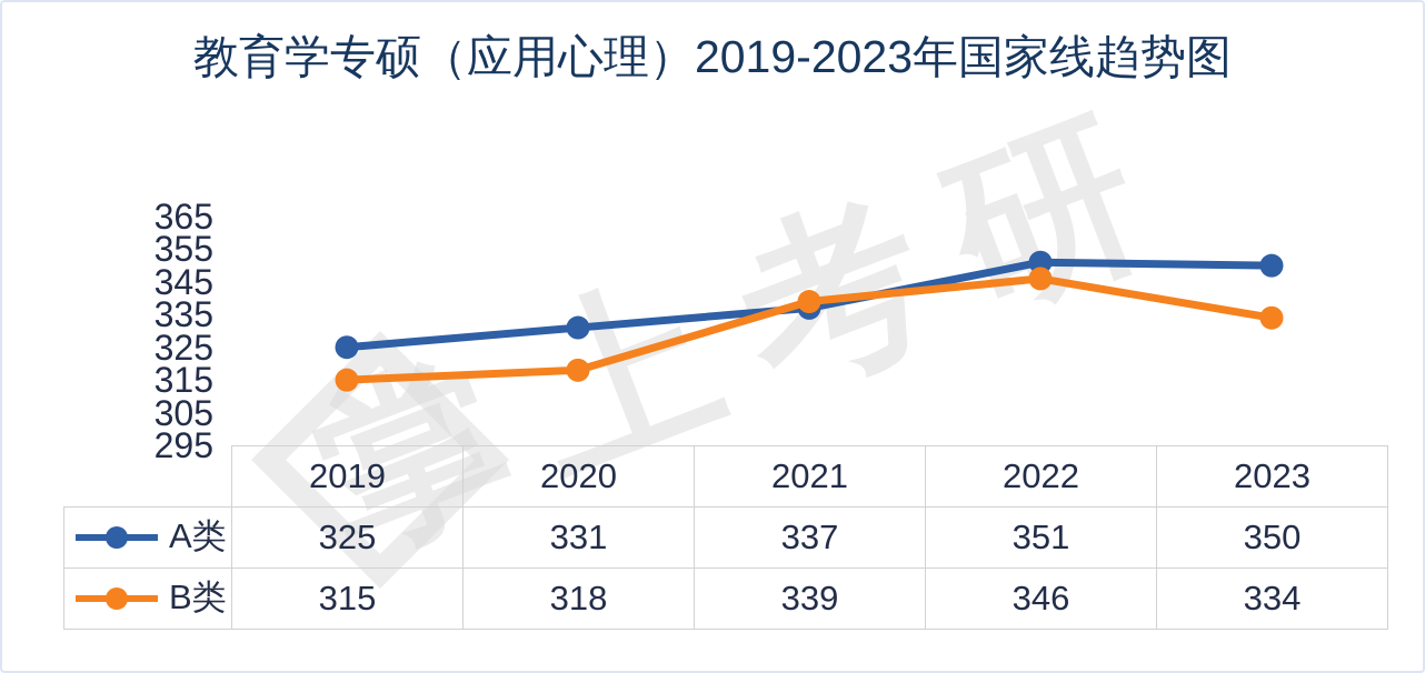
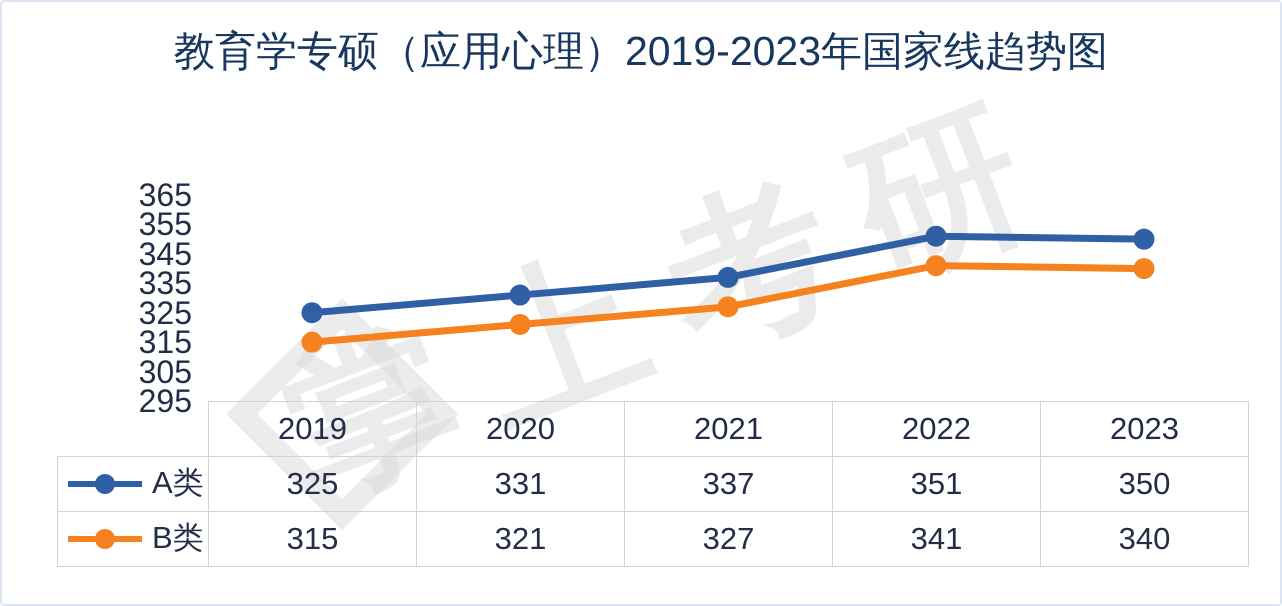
B类/2020: 318 -> 321
B类/2021: 339 -> 327
B类/2022: 346 -> 341
B类/2023: 334 -> 340
